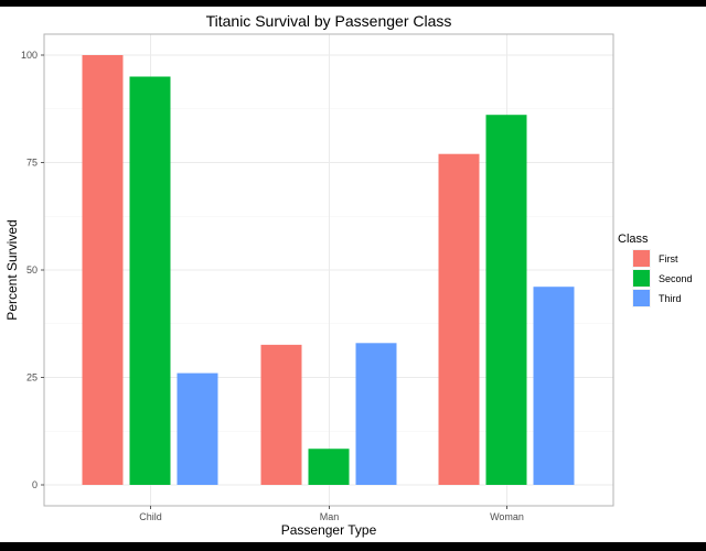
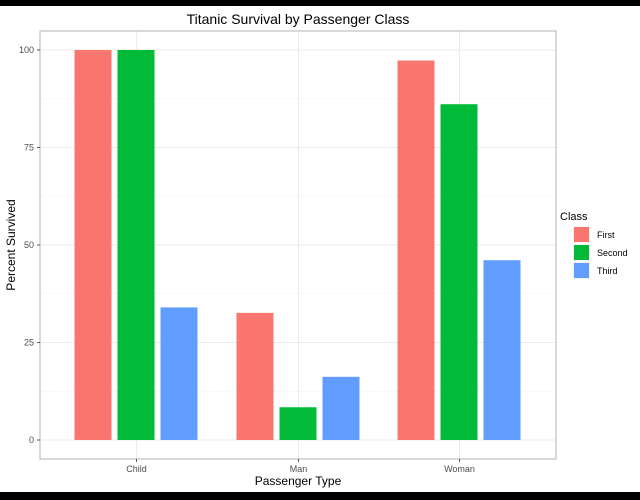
Second/Child: 95 -> 100
Third/Child: 26 -> 34
Third/Man: 33 -> 16
First/Woman: 77 -> 97
